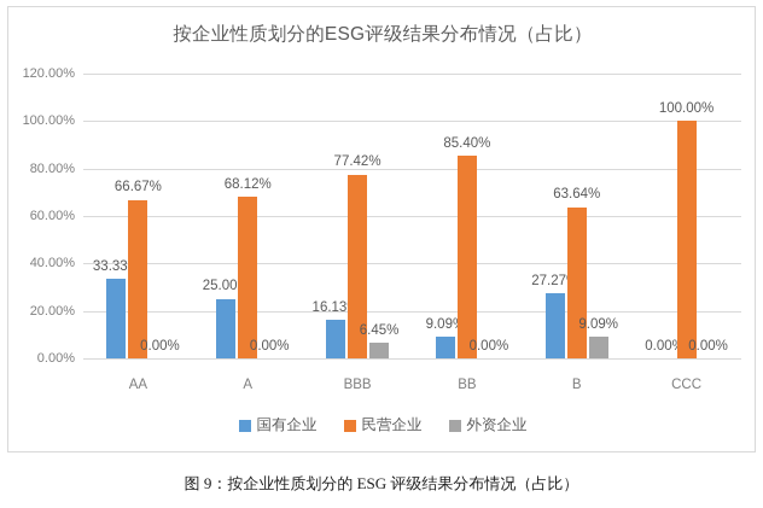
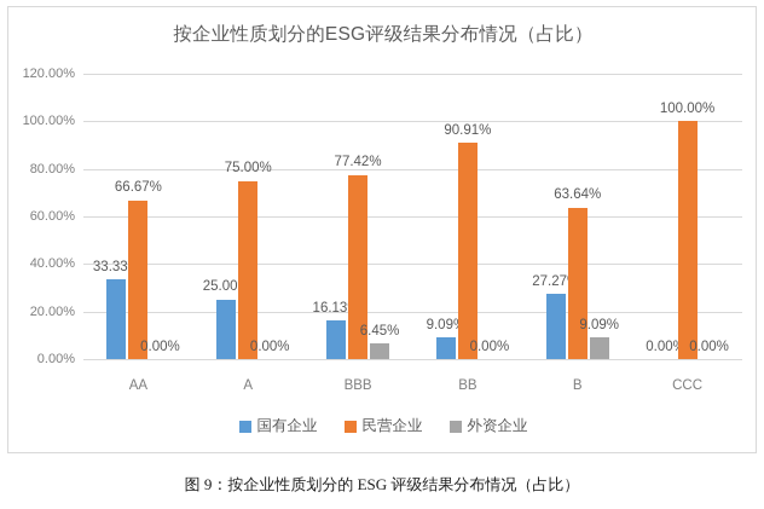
民营企业/A: 68.12% -> 75.00%
民营企业/BB: 85.40% -> 90.91%
